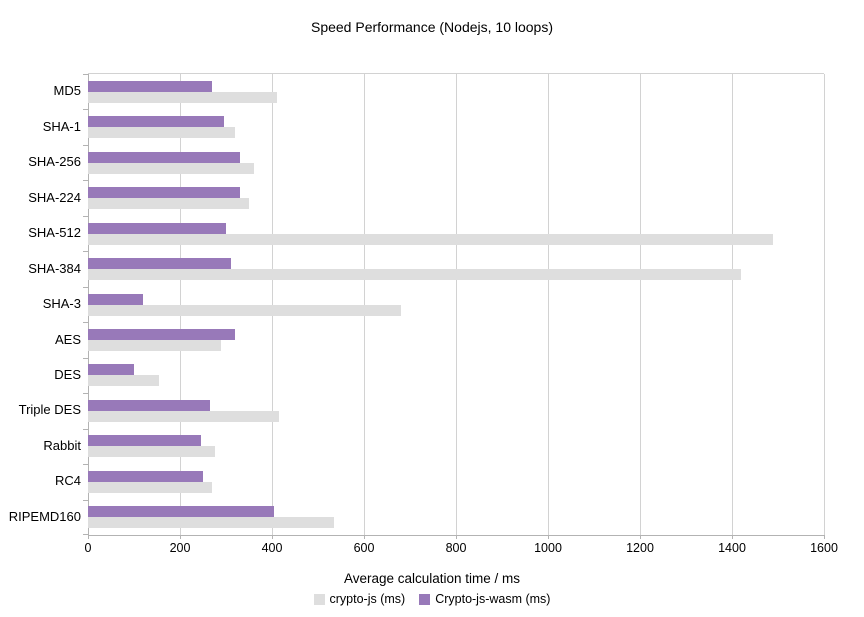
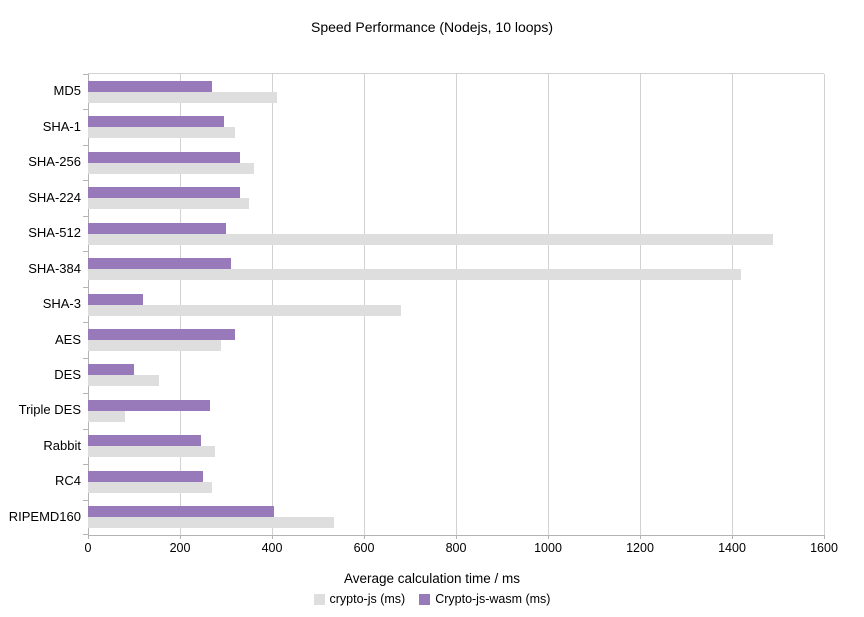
crypto-js (ms)/Triple DES: 420 -> 80
